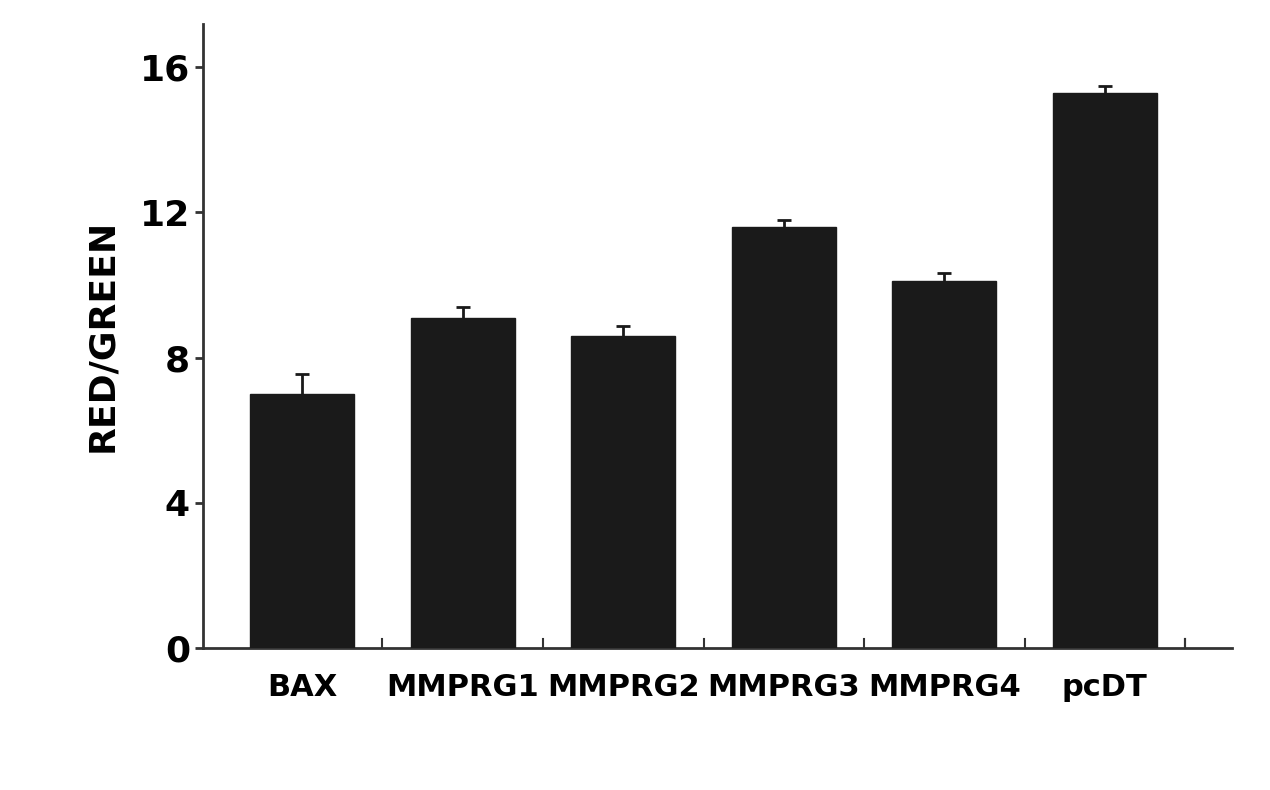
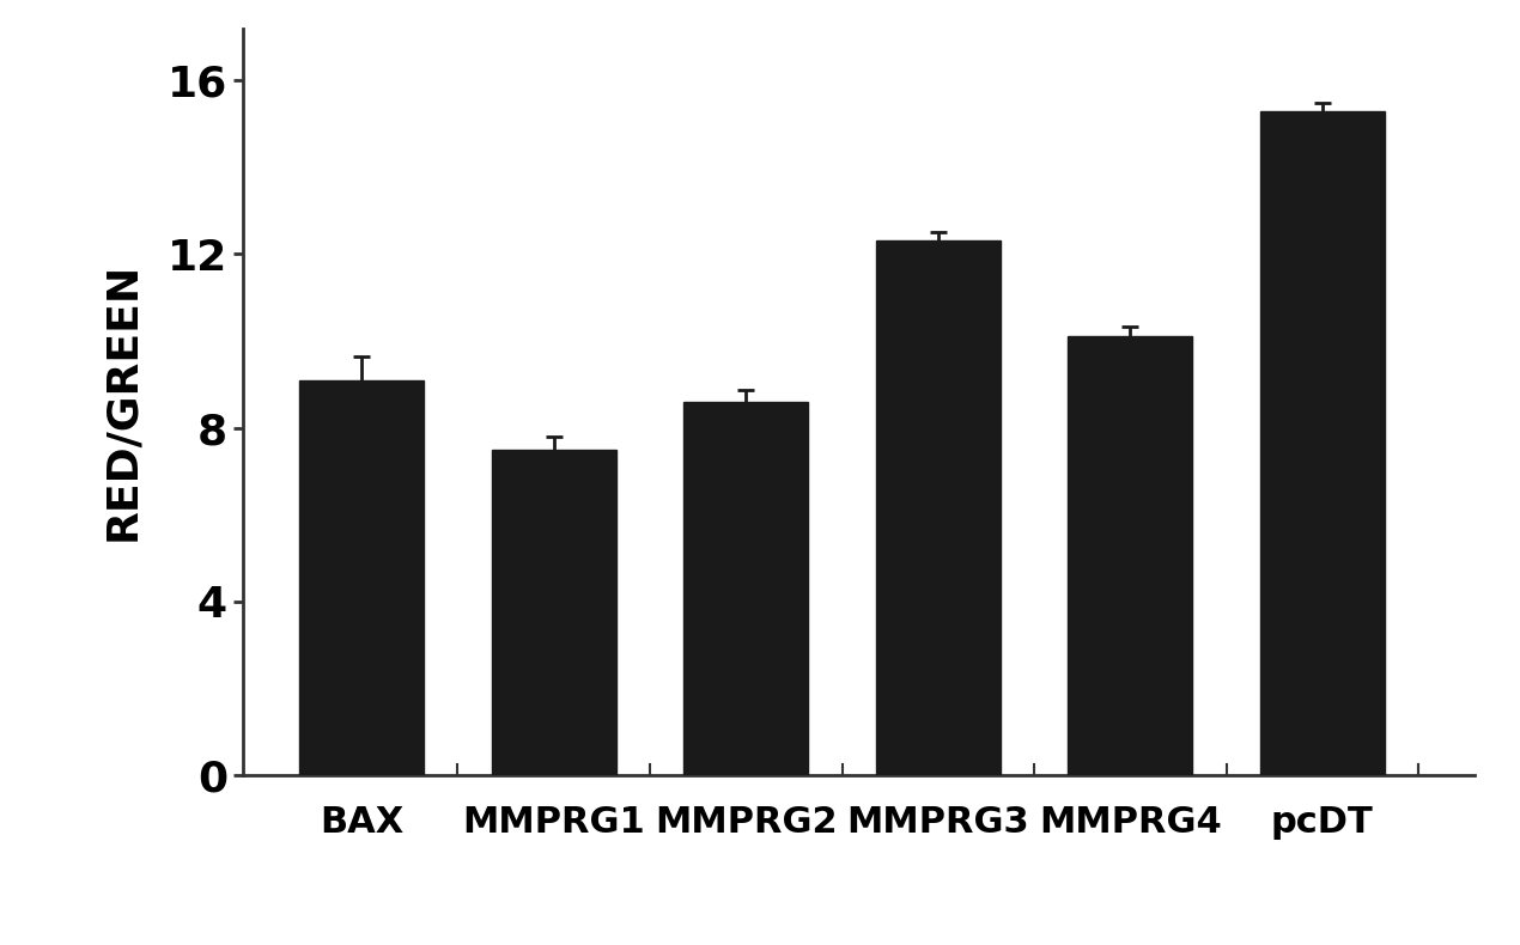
BAX: 7.0 -> 9.1
MMPRG1: 9.1 -> 7.5
MMPRG3: 11.6 -> 12.3
